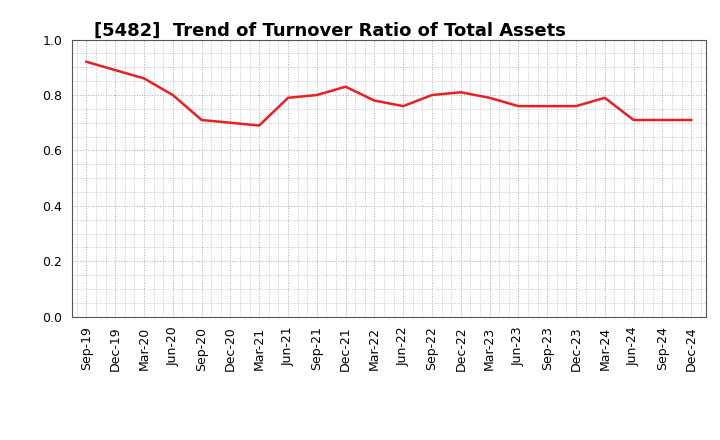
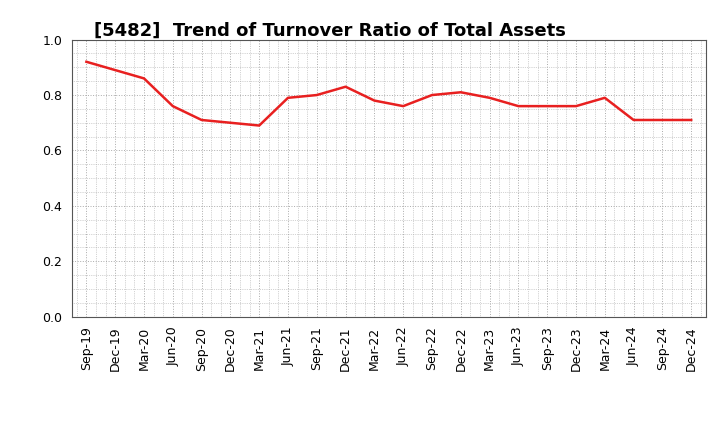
Jun-20: 0.80 -> 0.76
